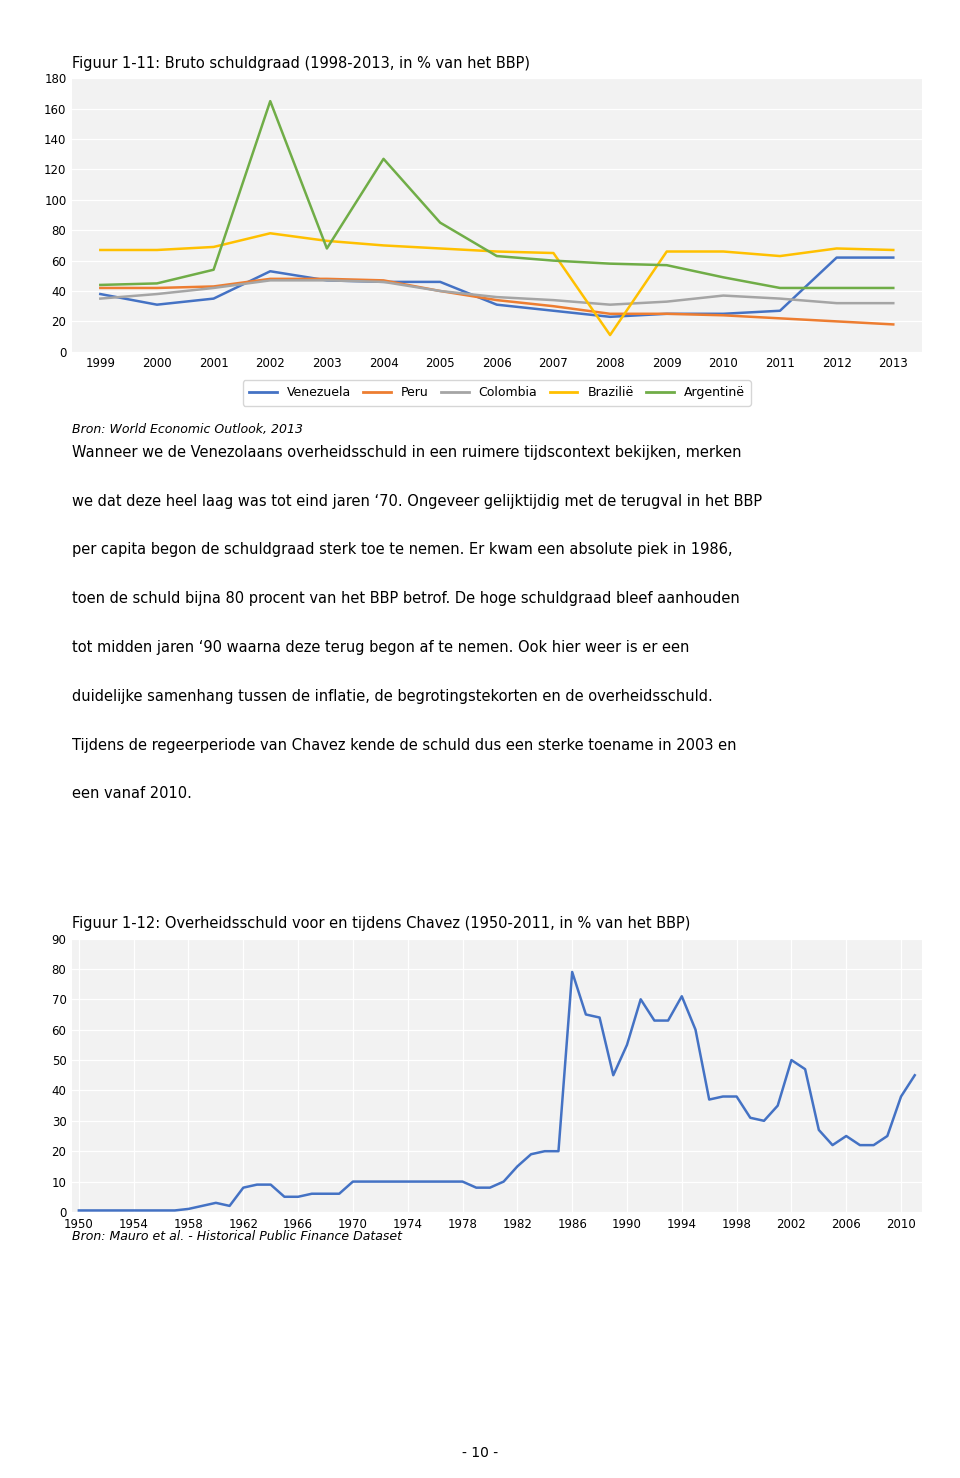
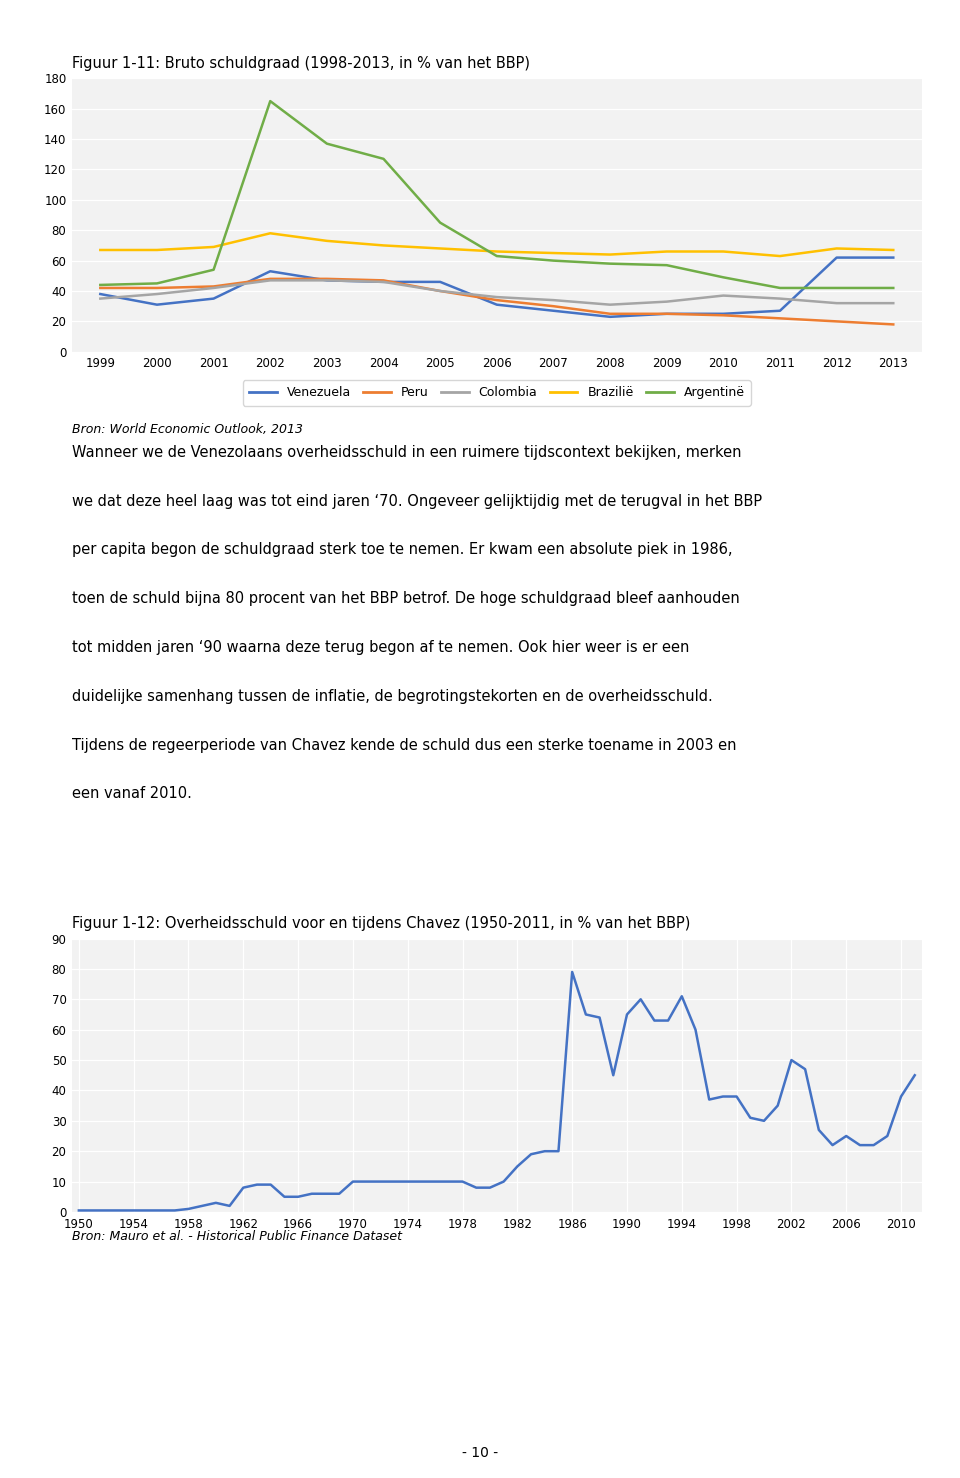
Argentinë/2003: 68 -> 137
Brazilië/2008: 11 -> 64
1990: 55.0 -> 65.0
